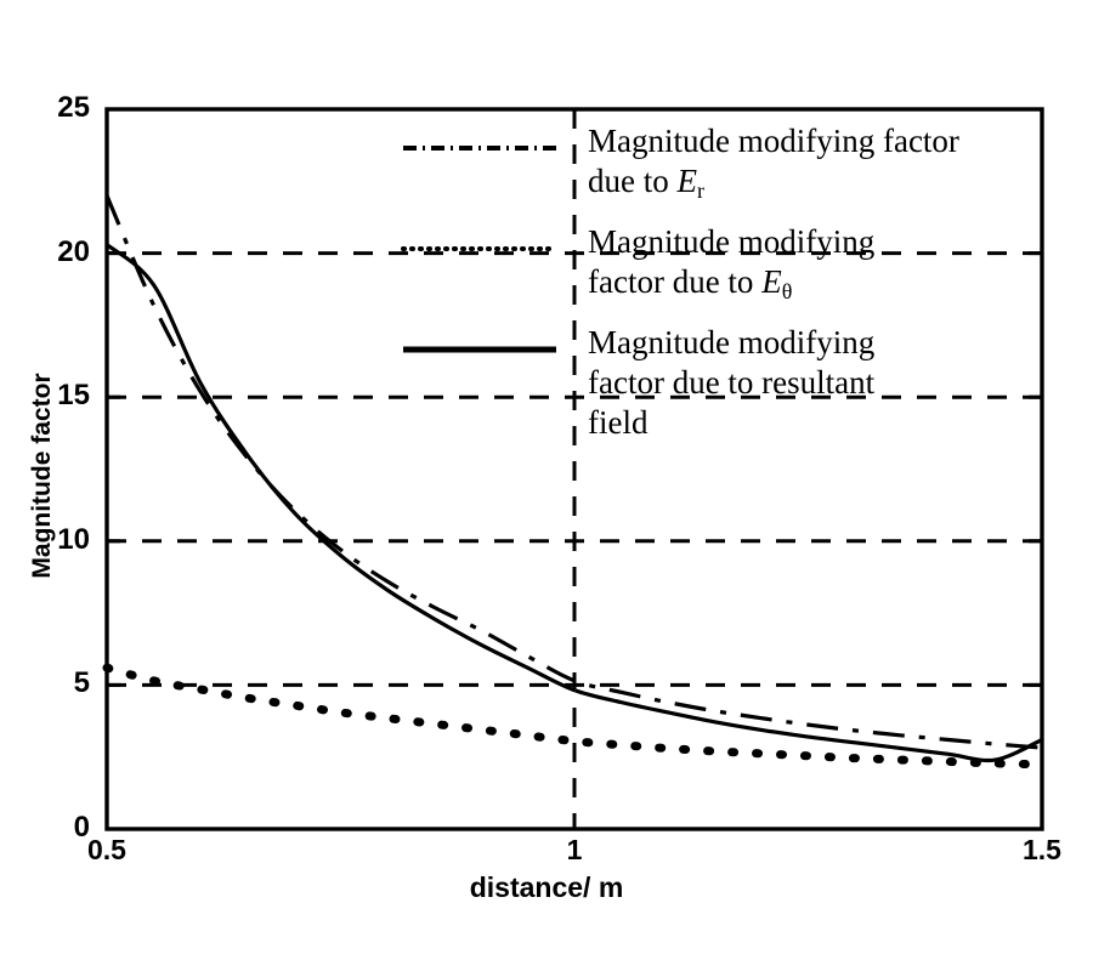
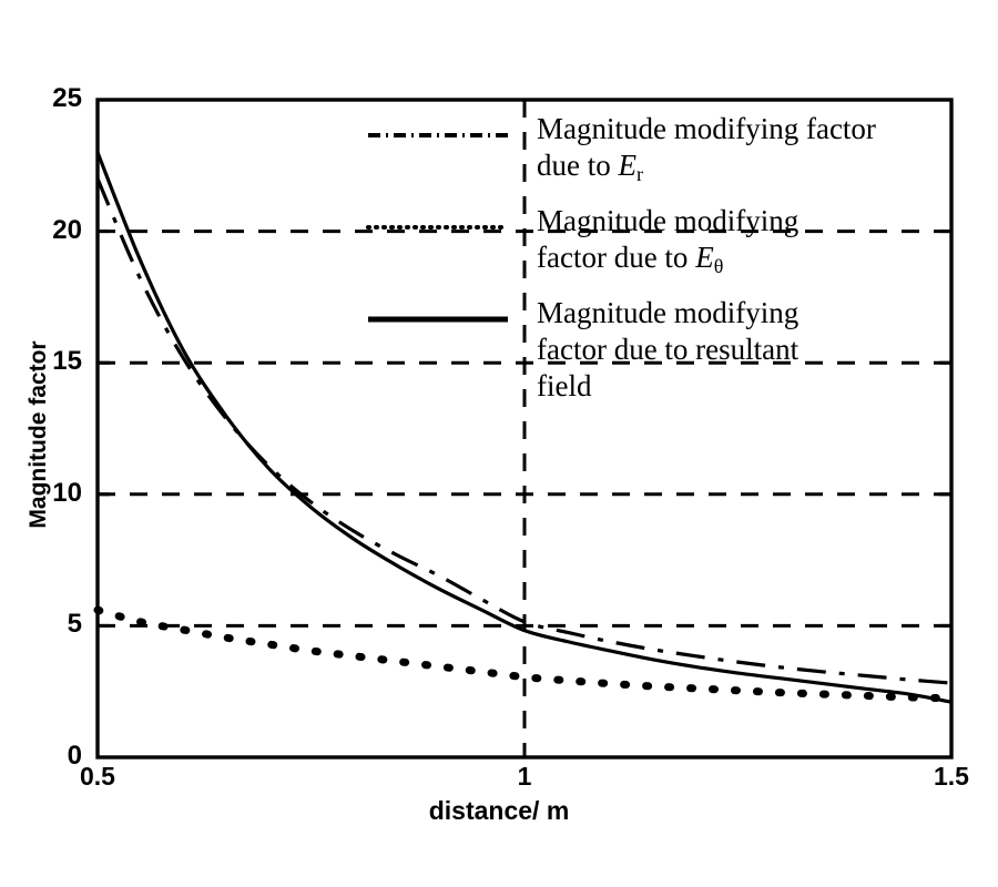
Magnitude modifying factor due to resultant field/0.5: 20.3 -> 23.0
Magnitude modifying factor due to resultant field/1.5: 3.1 -> 2.1
